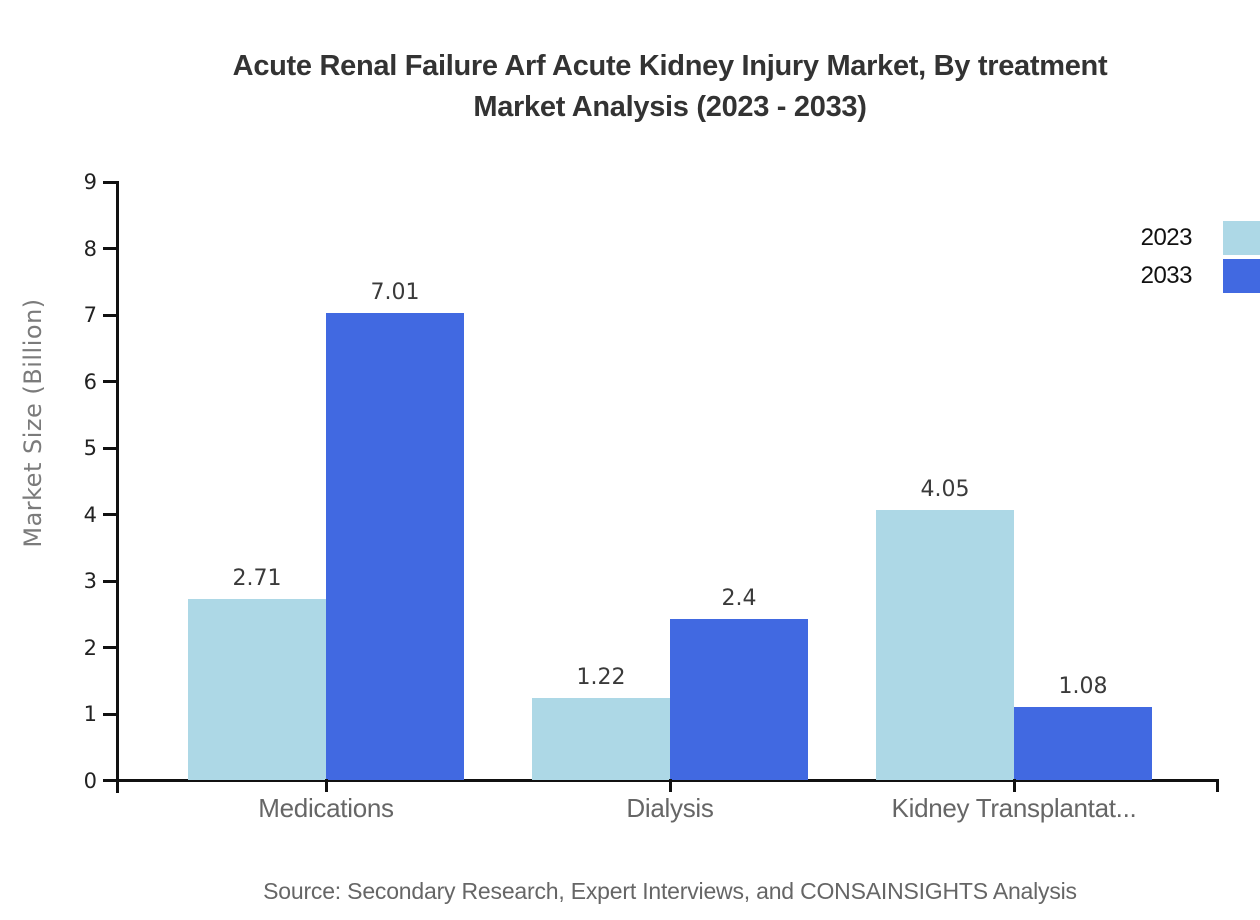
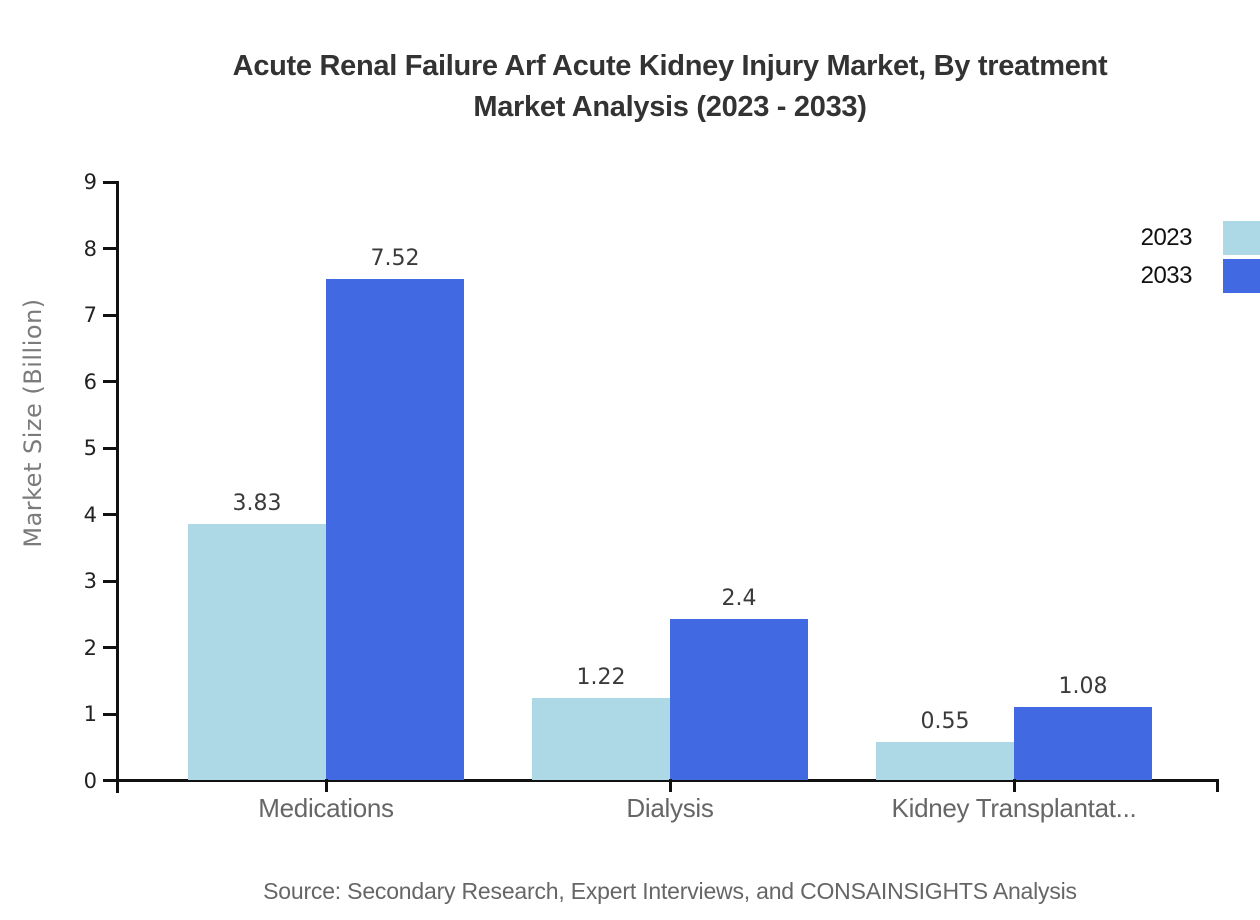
2023/Medications: 2.71 -> 3.83
2033/Medications: 7.01 -> 7.52
2023/Kidney Transplantat...: 4.05 -> 0.55
